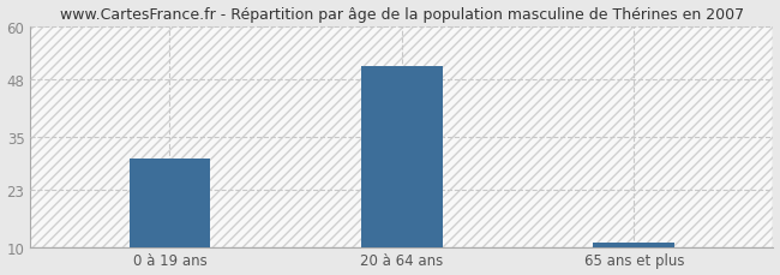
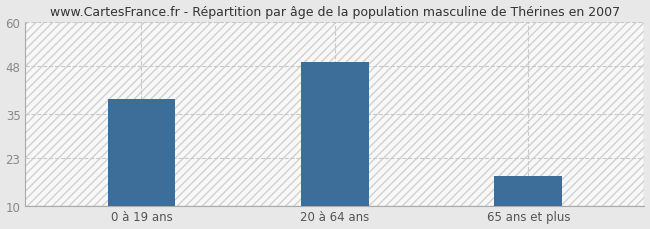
0 à 19 ans: 30 -> 39
20 à 64 ans: 51 -> 49
65 ans et plus: 11 -> 18
